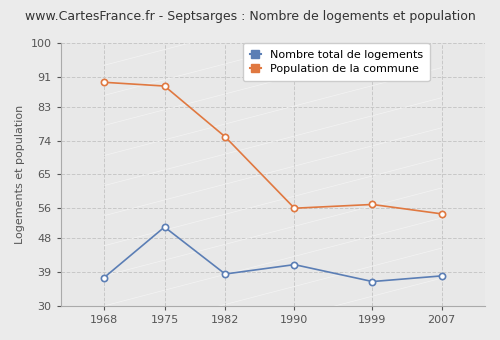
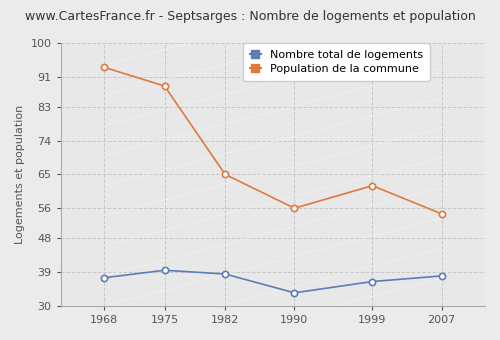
Population de la commune/1968: 89.5 -> 93.5
Nombre total de logements/1975: 51.0 -> 39.5
Population de la commune/1982: 75.0 -> 65.0
Nombre total de logements/1990: 41.0 -> 33.5
Population de la commune/1999: 57.0 -> 62.0
